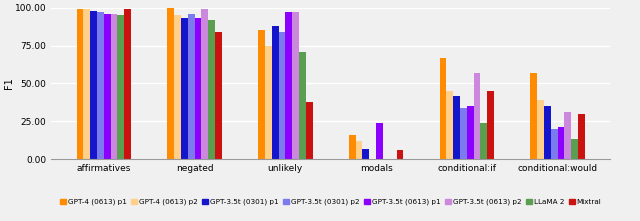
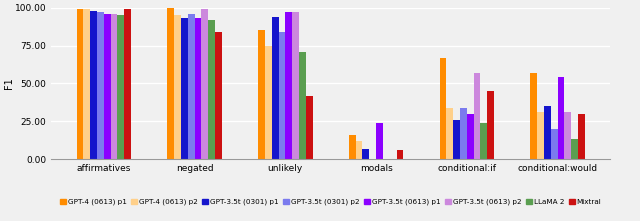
GPT-3.5t (0301) p1/unlikely: 88 -> 94
Mixtral/unlikely: 38 -> 42
GPT-4 (0613) p2/conditional:if: 45 -> 34
GPT-3.5t (0301) p1/conditional:if: 42 -> 26
GPT-3.5t (0613) p1/conditional:if: 35 -> 30
GPT-4 (0613) p2/conditional:would: 39 -> 31
GPT-3.5t (0613) p1/conditional:would: 21 -> 54
